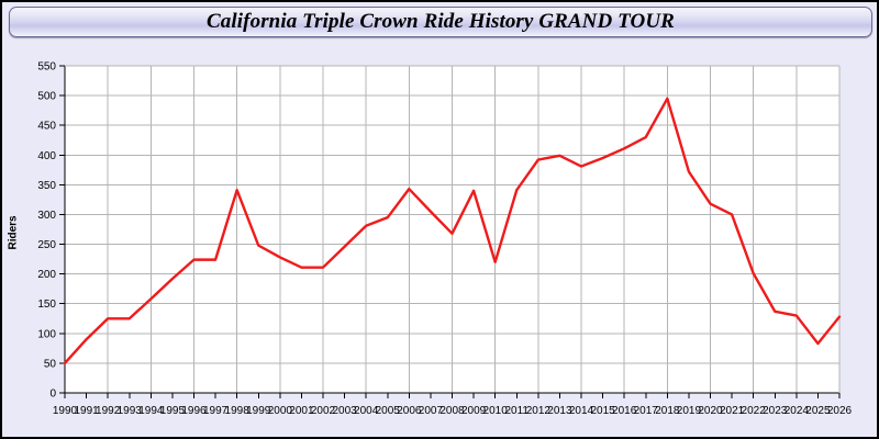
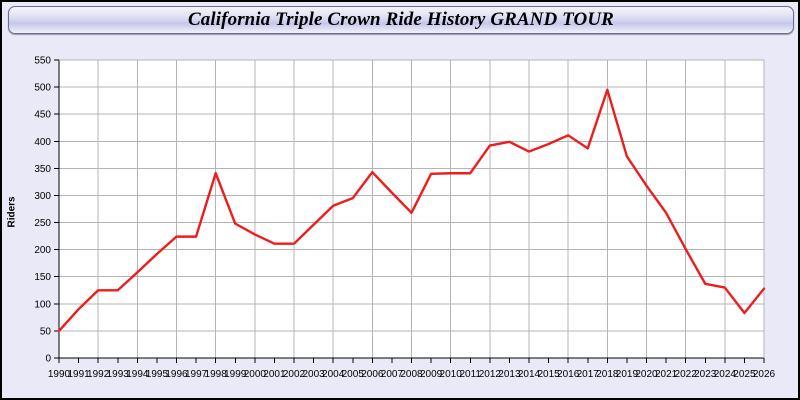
2010: 220 -> 340
2017: 430 -> 390
2021: 300 -> 270
